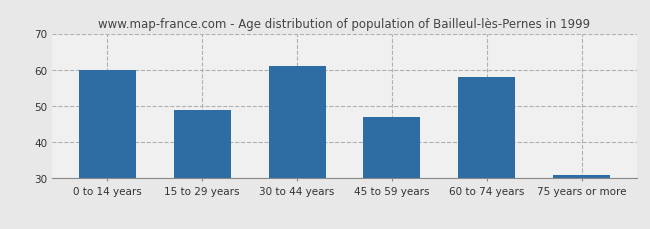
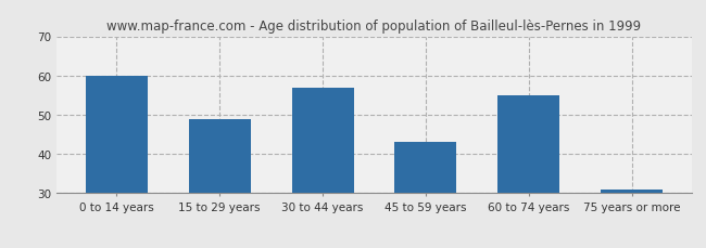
30 to 44 years: 61 -> 57
45 to 59 years: 47 -> 43
60 to 74 years: 58 -> 55
